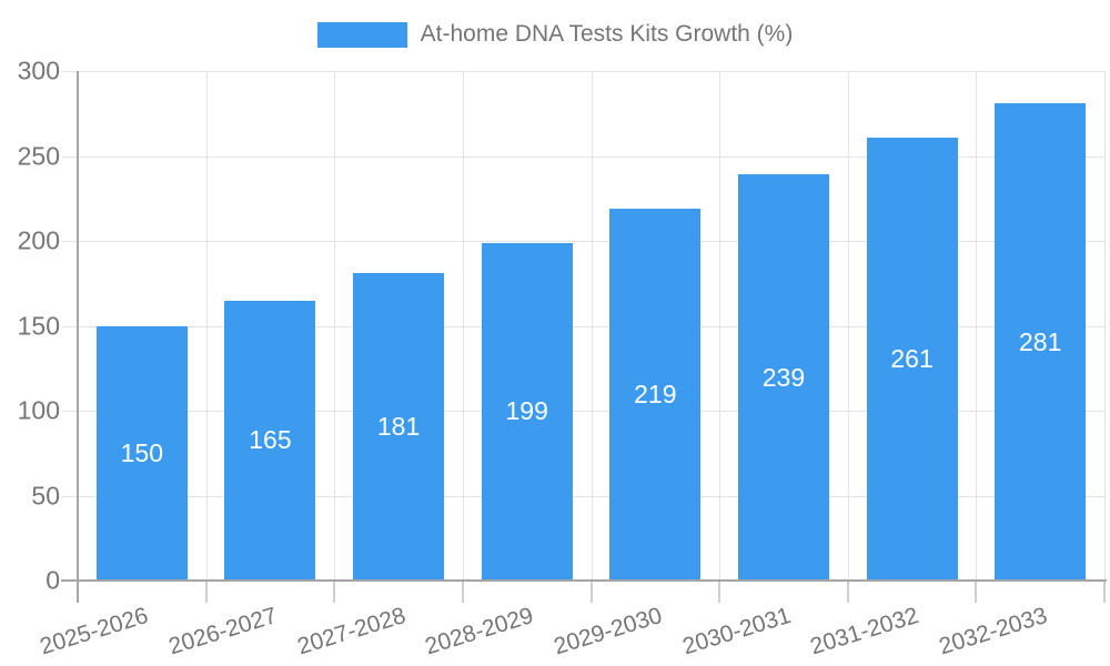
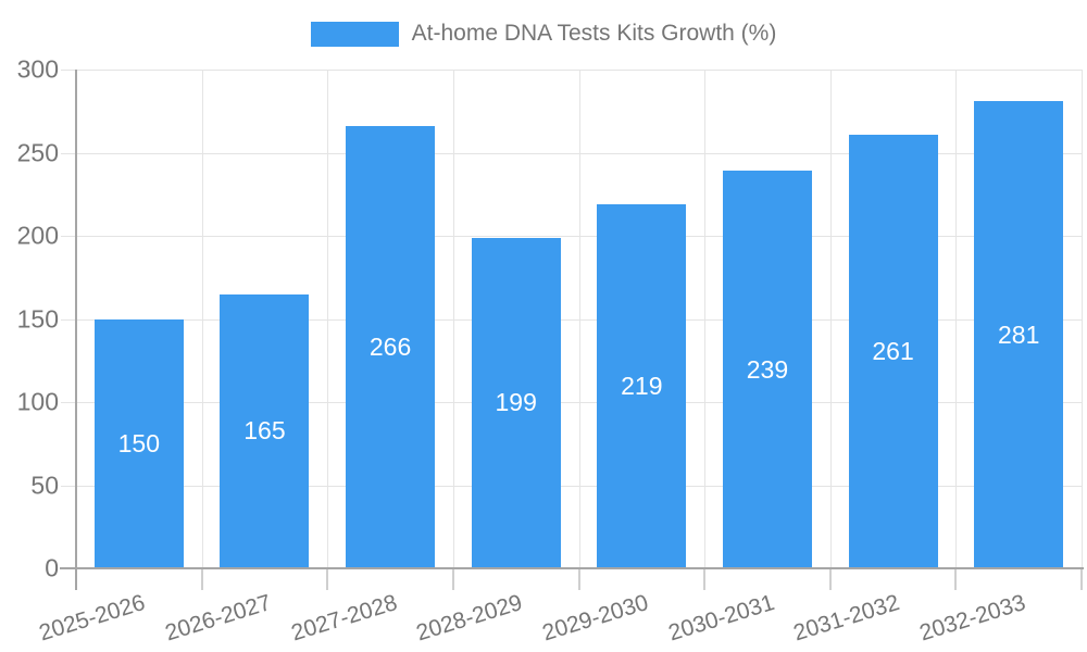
2027-2028: 181 -> 266
